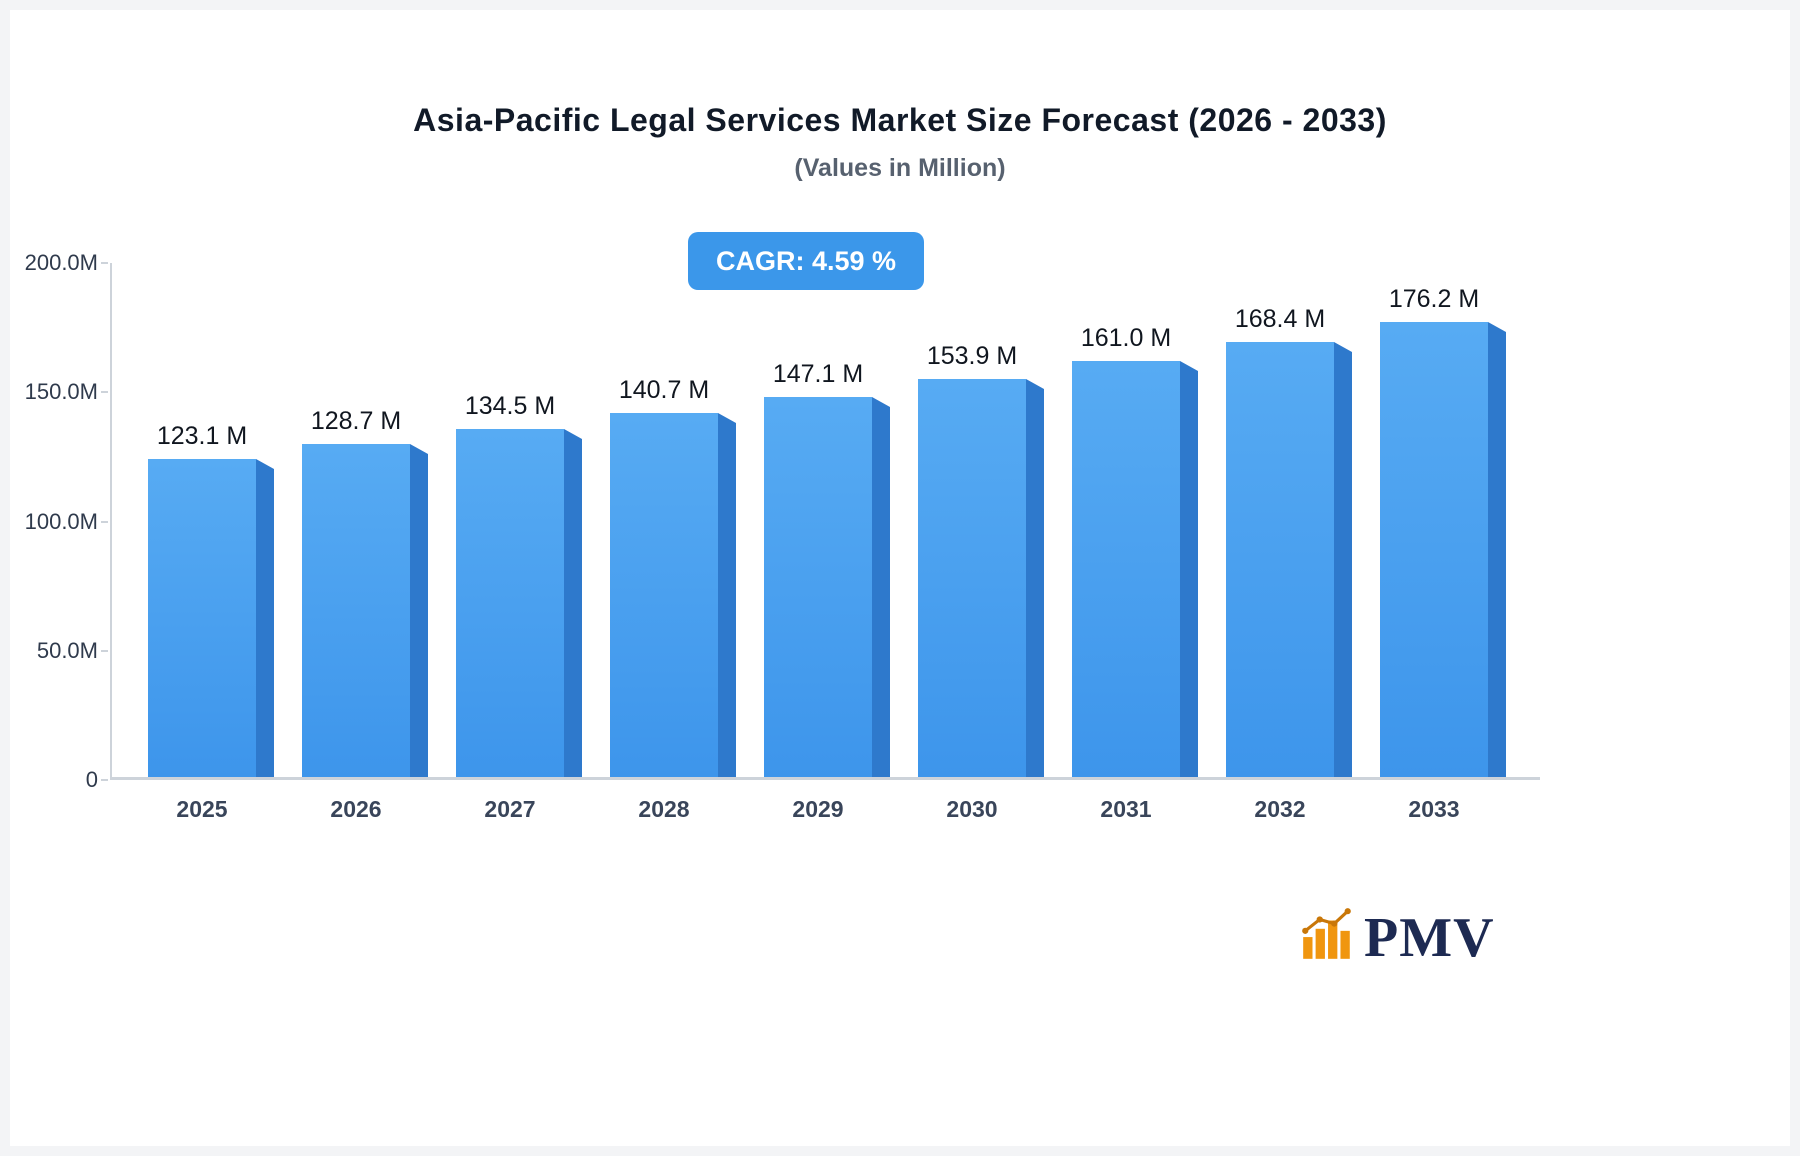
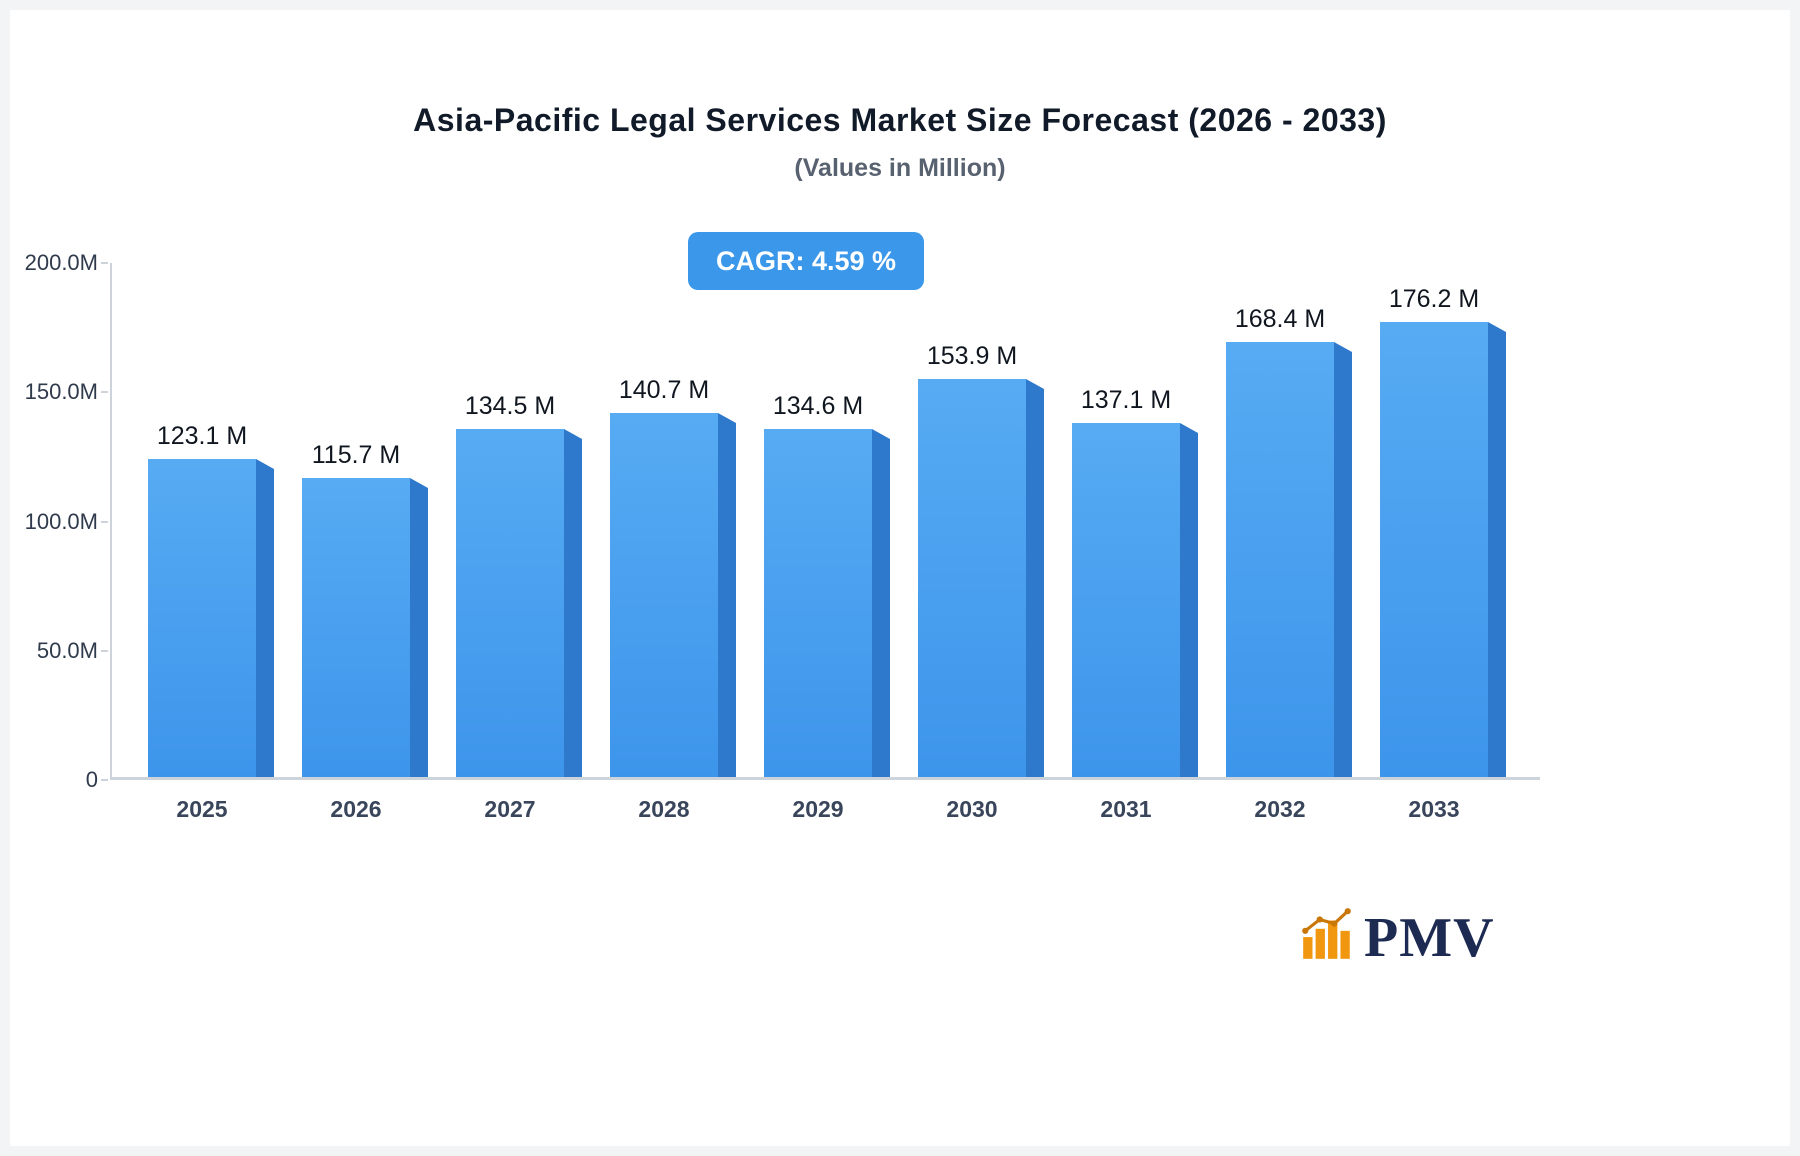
2026: 128.7 -> 115.7
2029: 147.1 -> 134.6
2031: 161.0 -> 137.1
